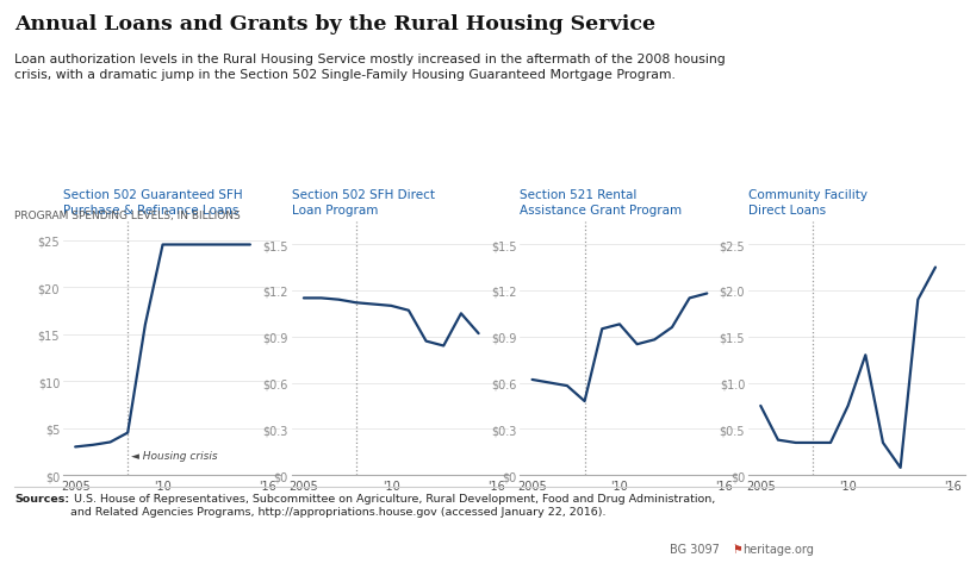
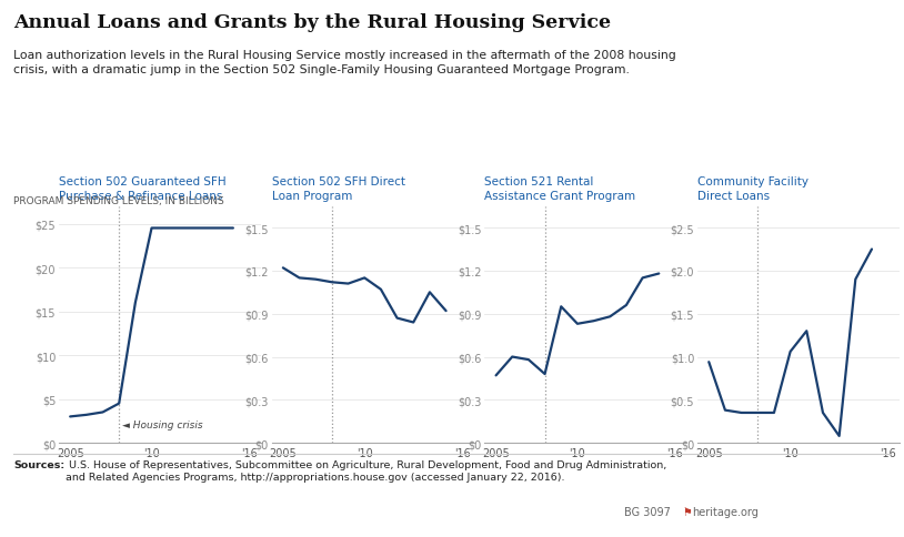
Section 502 SFH Direct Loan Program/2005: $1.15 -> $1.22
Section 502 SFH Direct Loan Program/'10: $1.10 -> $1.15
Section 521 Rental Assistance Grant Program/2005: $0.62 -> $0.47
Section 521 Rental Assistance Grant Program/'10: $0.98 -> $0.83
Community Facility Direct Loans/2005: $0.75 -> $0.94
Community Facility Direct Loans/'10: $0.75 -> $1.06
